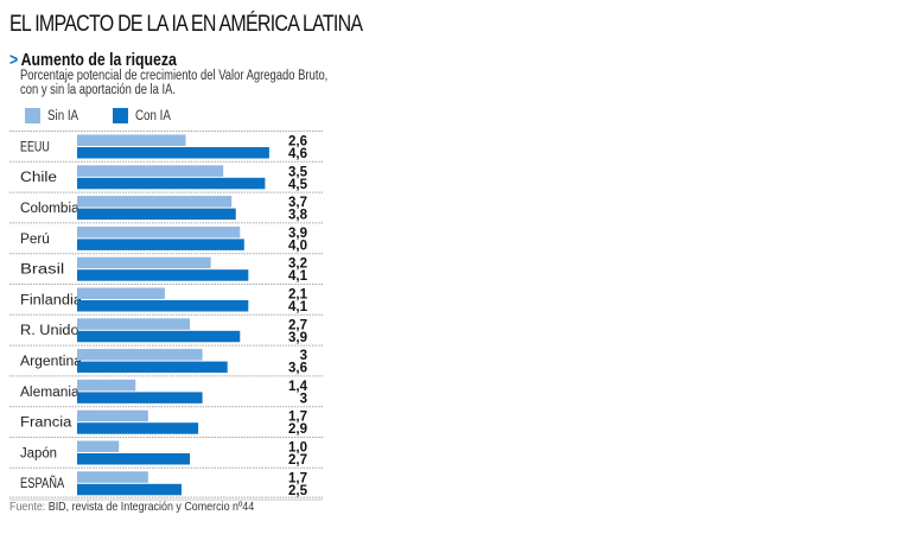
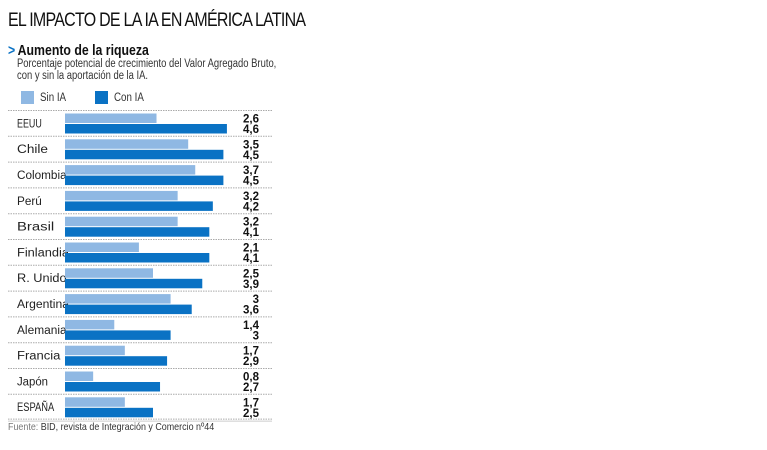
Con IA/Colombia: 3,8 -> 4,5
Sin IA/Perú: 3,9 -> 3,2
Con IA/Perú: 4,0 -> 4,2
Sin IA/R. Unido: 2,7 -> 2,5
Sin IA/Japón: 1,0 -> 0,8
